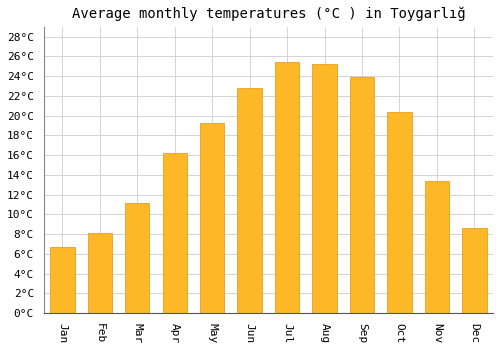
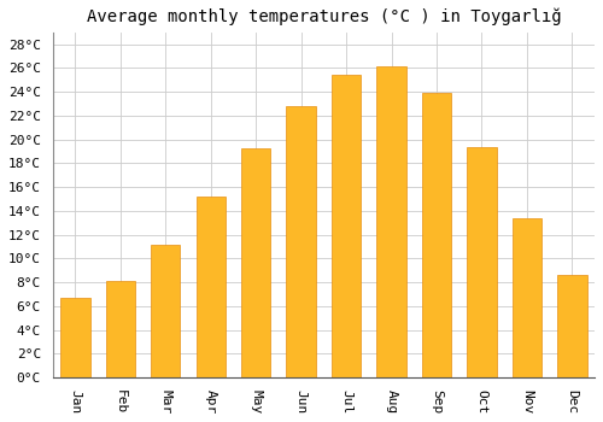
Apr: 16.2°C -> 15.2°C
Aug: 25.2°C -> 26.1°C
Oct: 20.4°C -> 19.4°C
